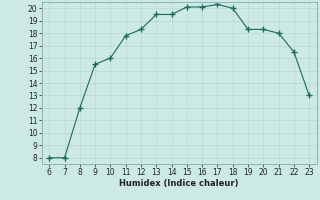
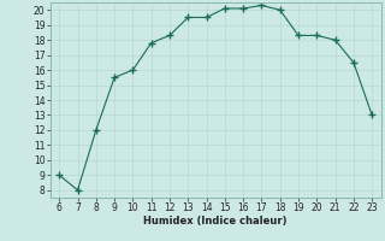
6: 8.0 -> 9.0
